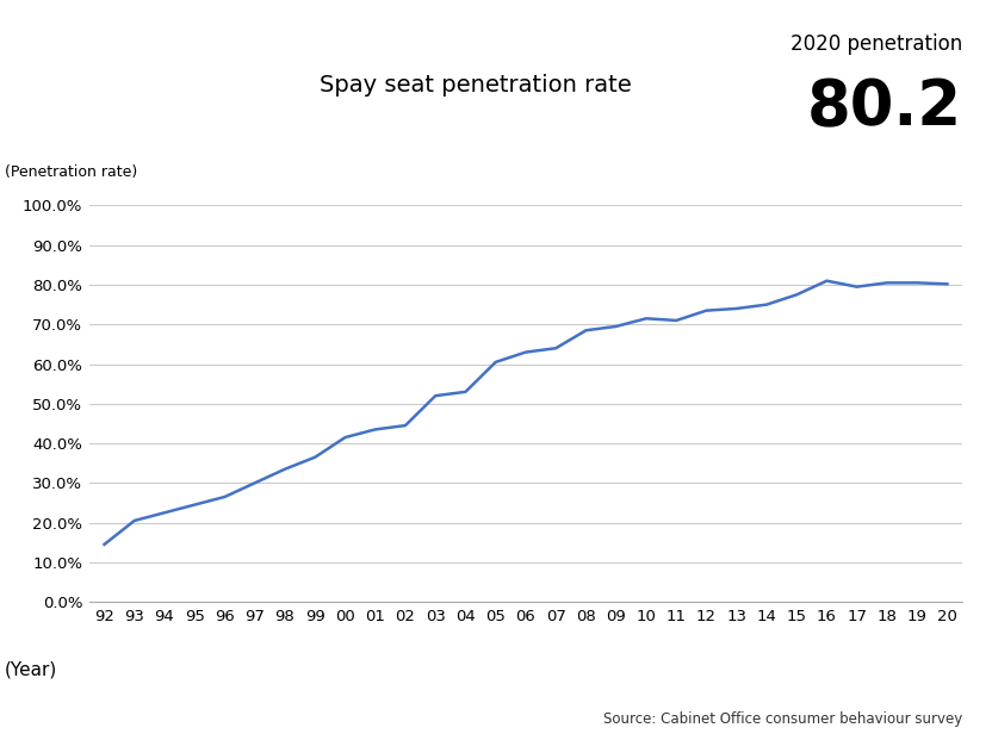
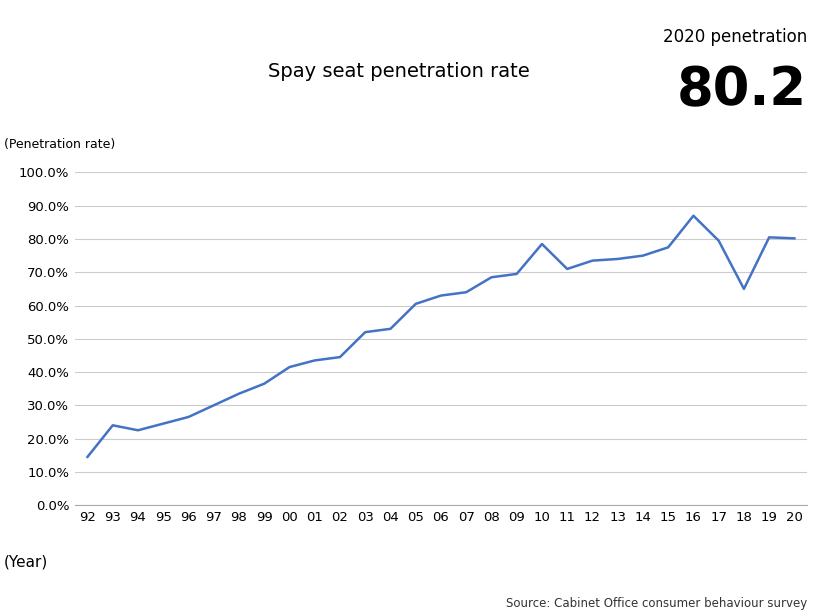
93: 20.5% -> 24.0%
10: 71.5% -> 78.5%
16: 81.0% -> 87.0%
18: 80.5% -> 65.0%
